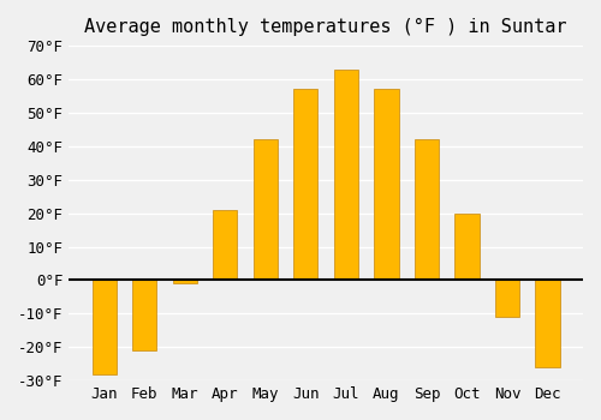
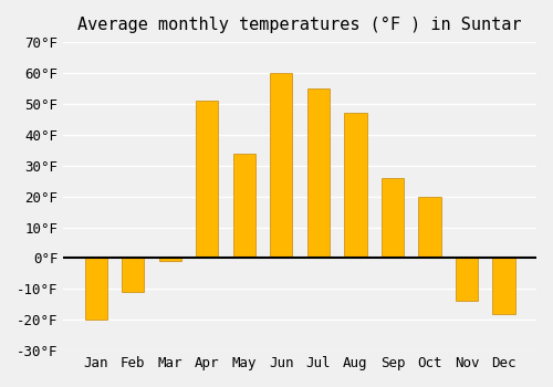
Jan: -28°F -> -20°F
Feb: -21°F -> -11°F
Apr: 21°F -> 51°F
May: 42°F -> 34°F
Jun: 57°F -> 60°F
Jul: 63°F -> 55°F
Aug: 57°F -> 47°F
Sep: 42°F -> 26°F
Nov: -11°F -> -14°F
Dec: -26°F -> -18°F
